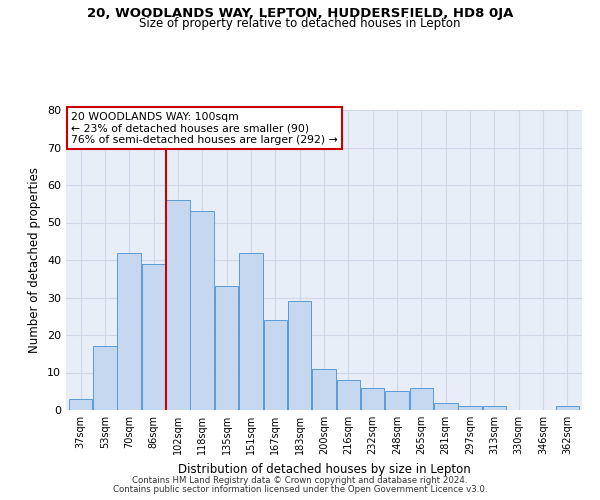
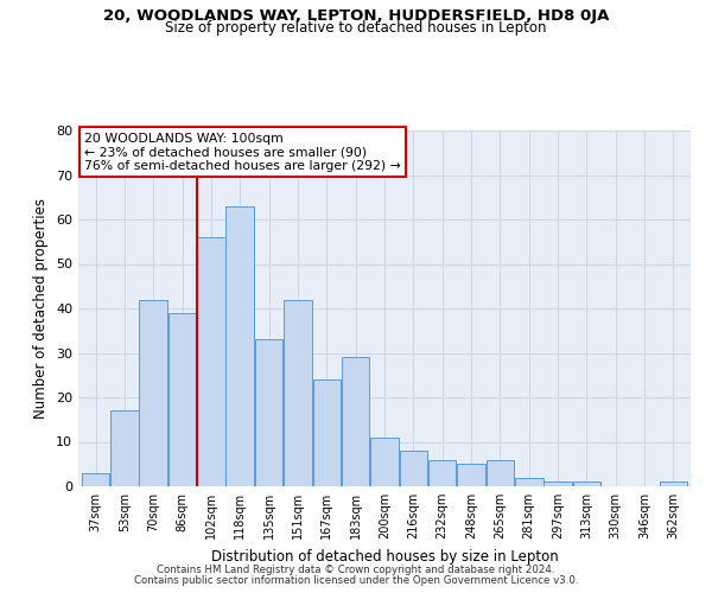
118sqm: 53 -> 63
